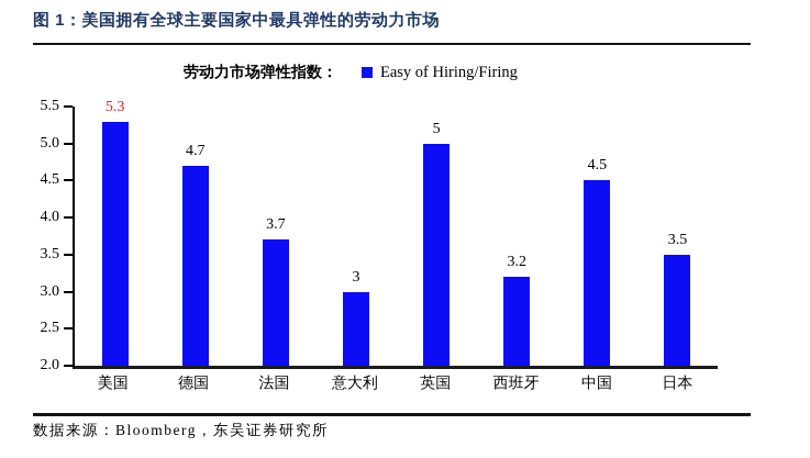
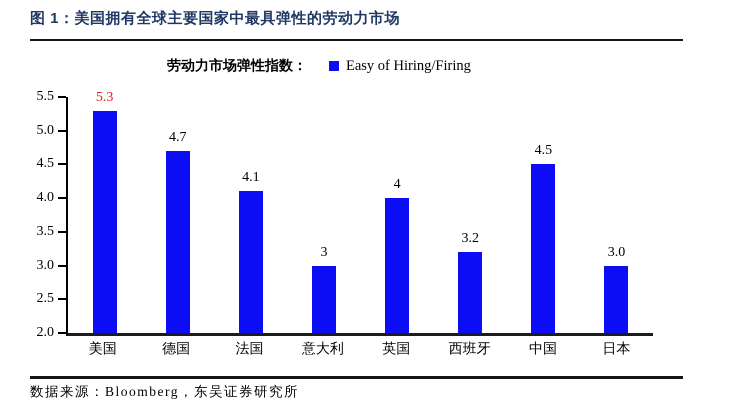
法国: 3.7 -> 4.1
英国: 5 -> 4
日本: 3.5 -> 3.0
